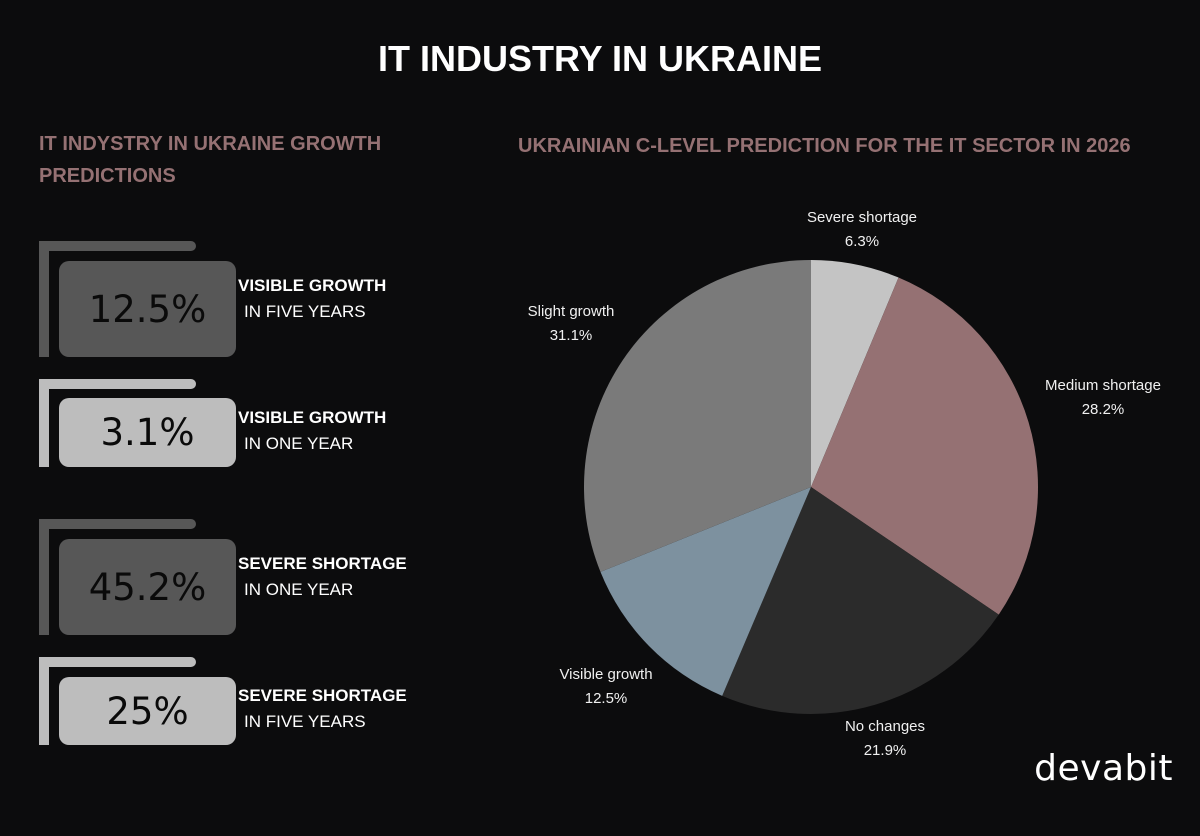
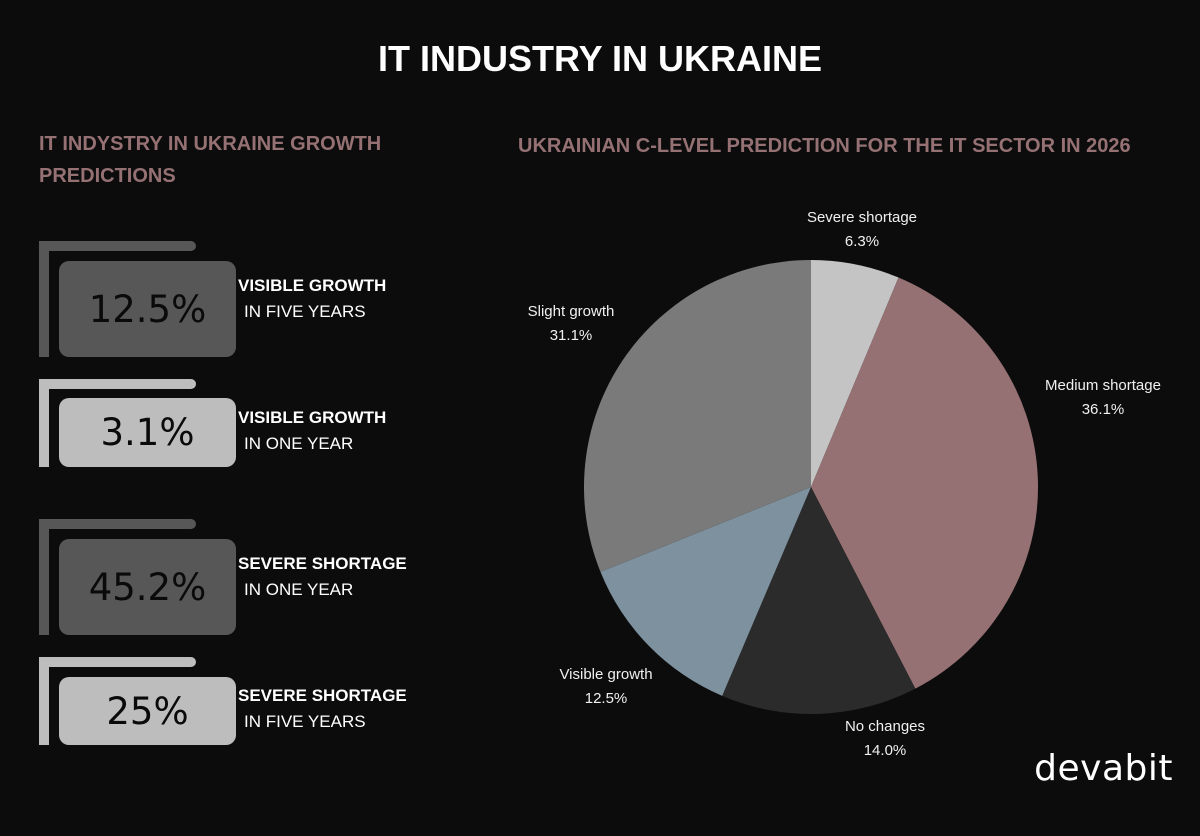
Medium shortage: 28.2% -> 36.1%
No changes: 21.9% -> 14.0%
